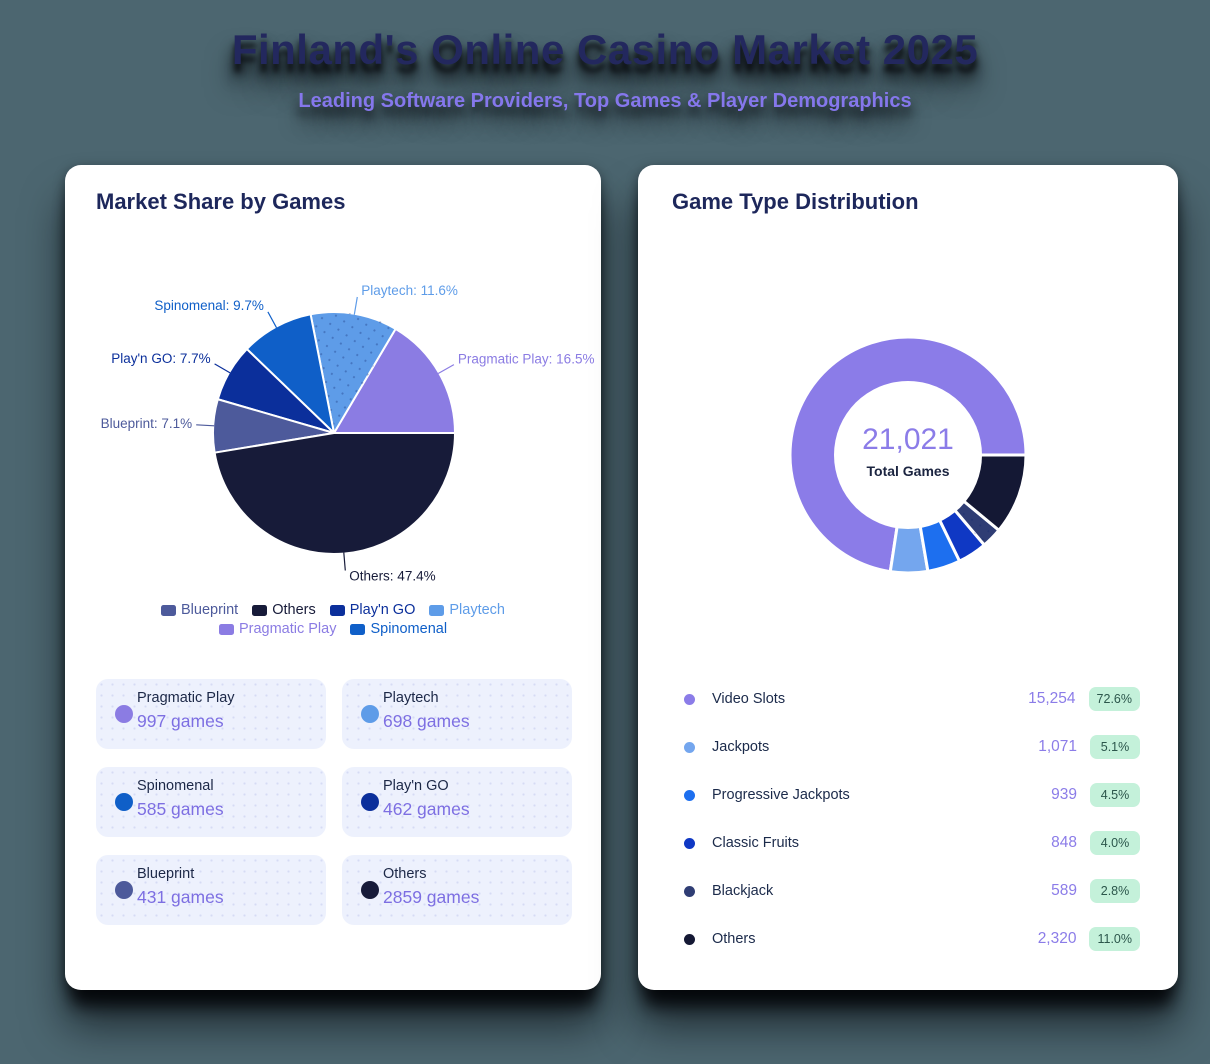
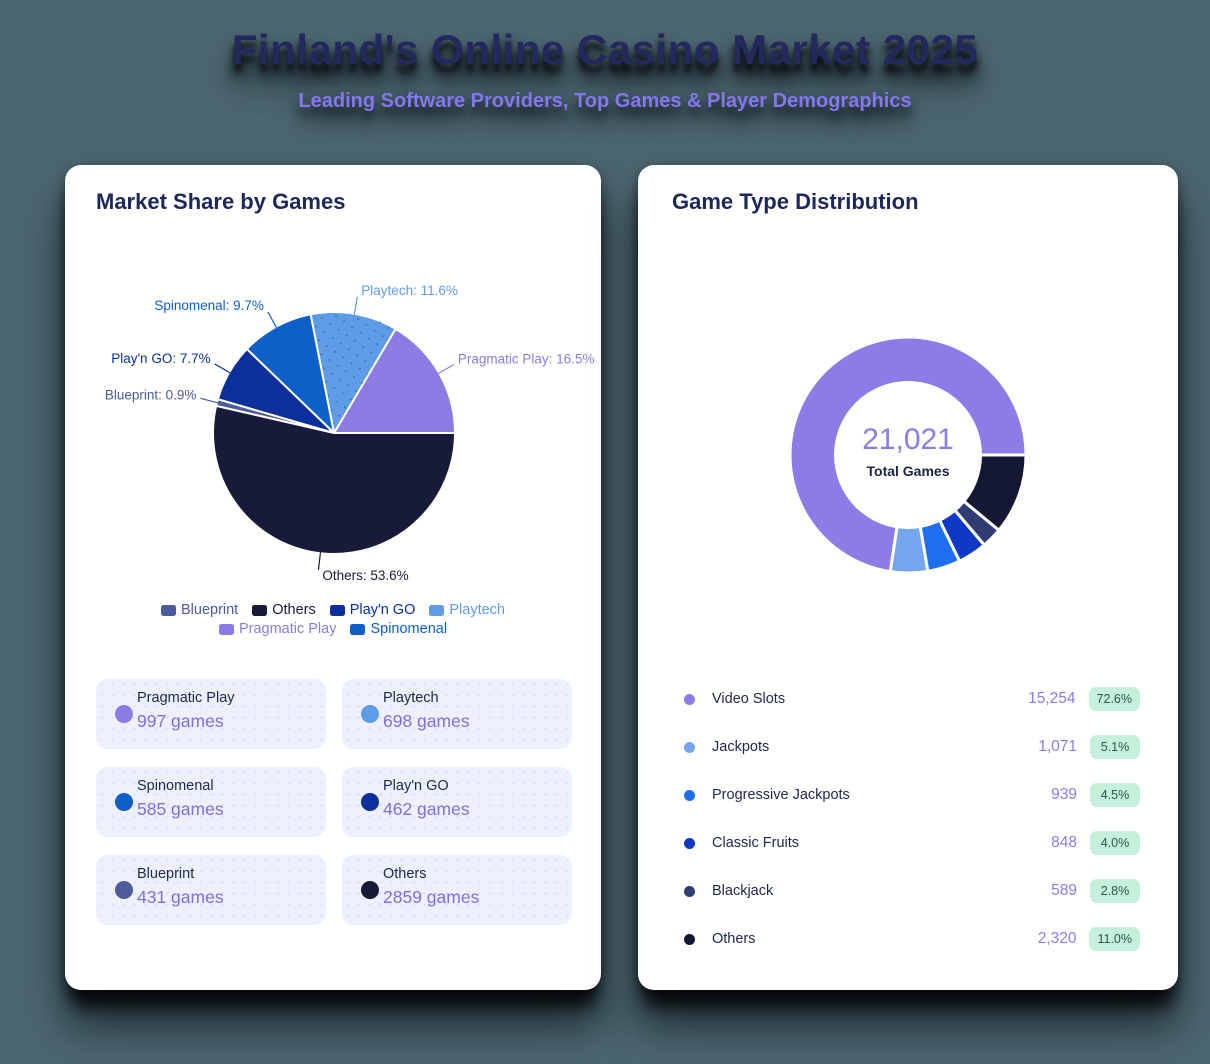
Market Share by Games/Blueprint: 7.1% -> 0.9%
Market Share by Games/Others: 47.4% -> 53.6%
